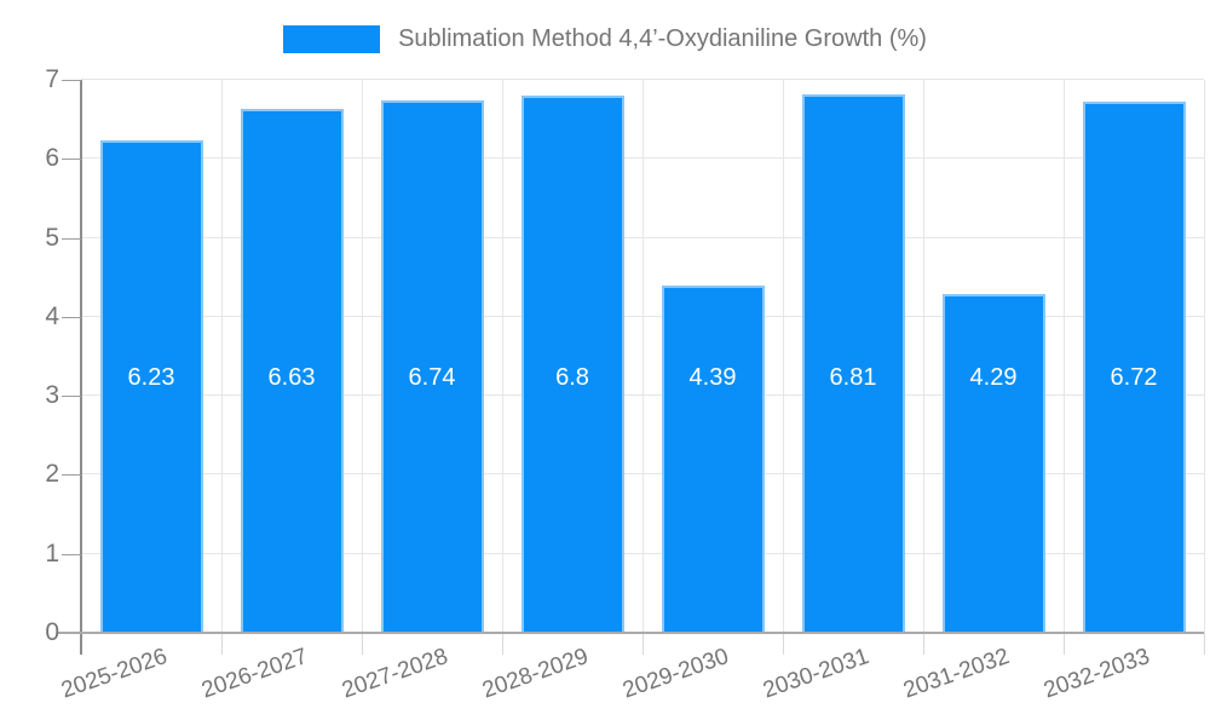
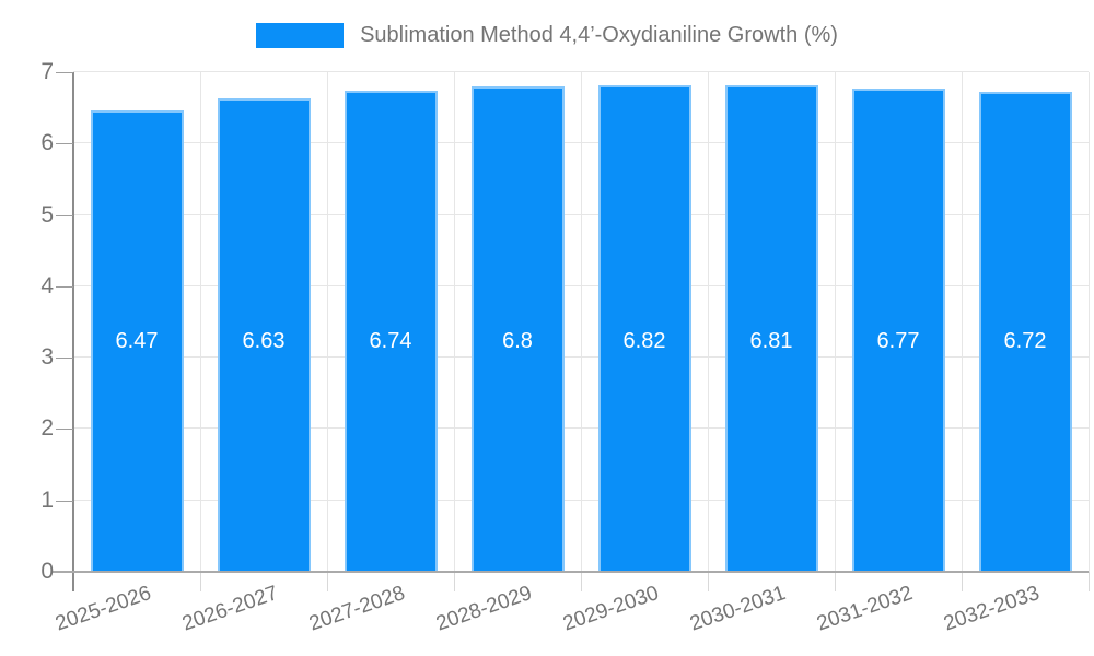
2025-2026: 6.23 -> 6.47
2029-2030: 4.39 -> 6.82
2031-2032: 4.29 -> 6.77
